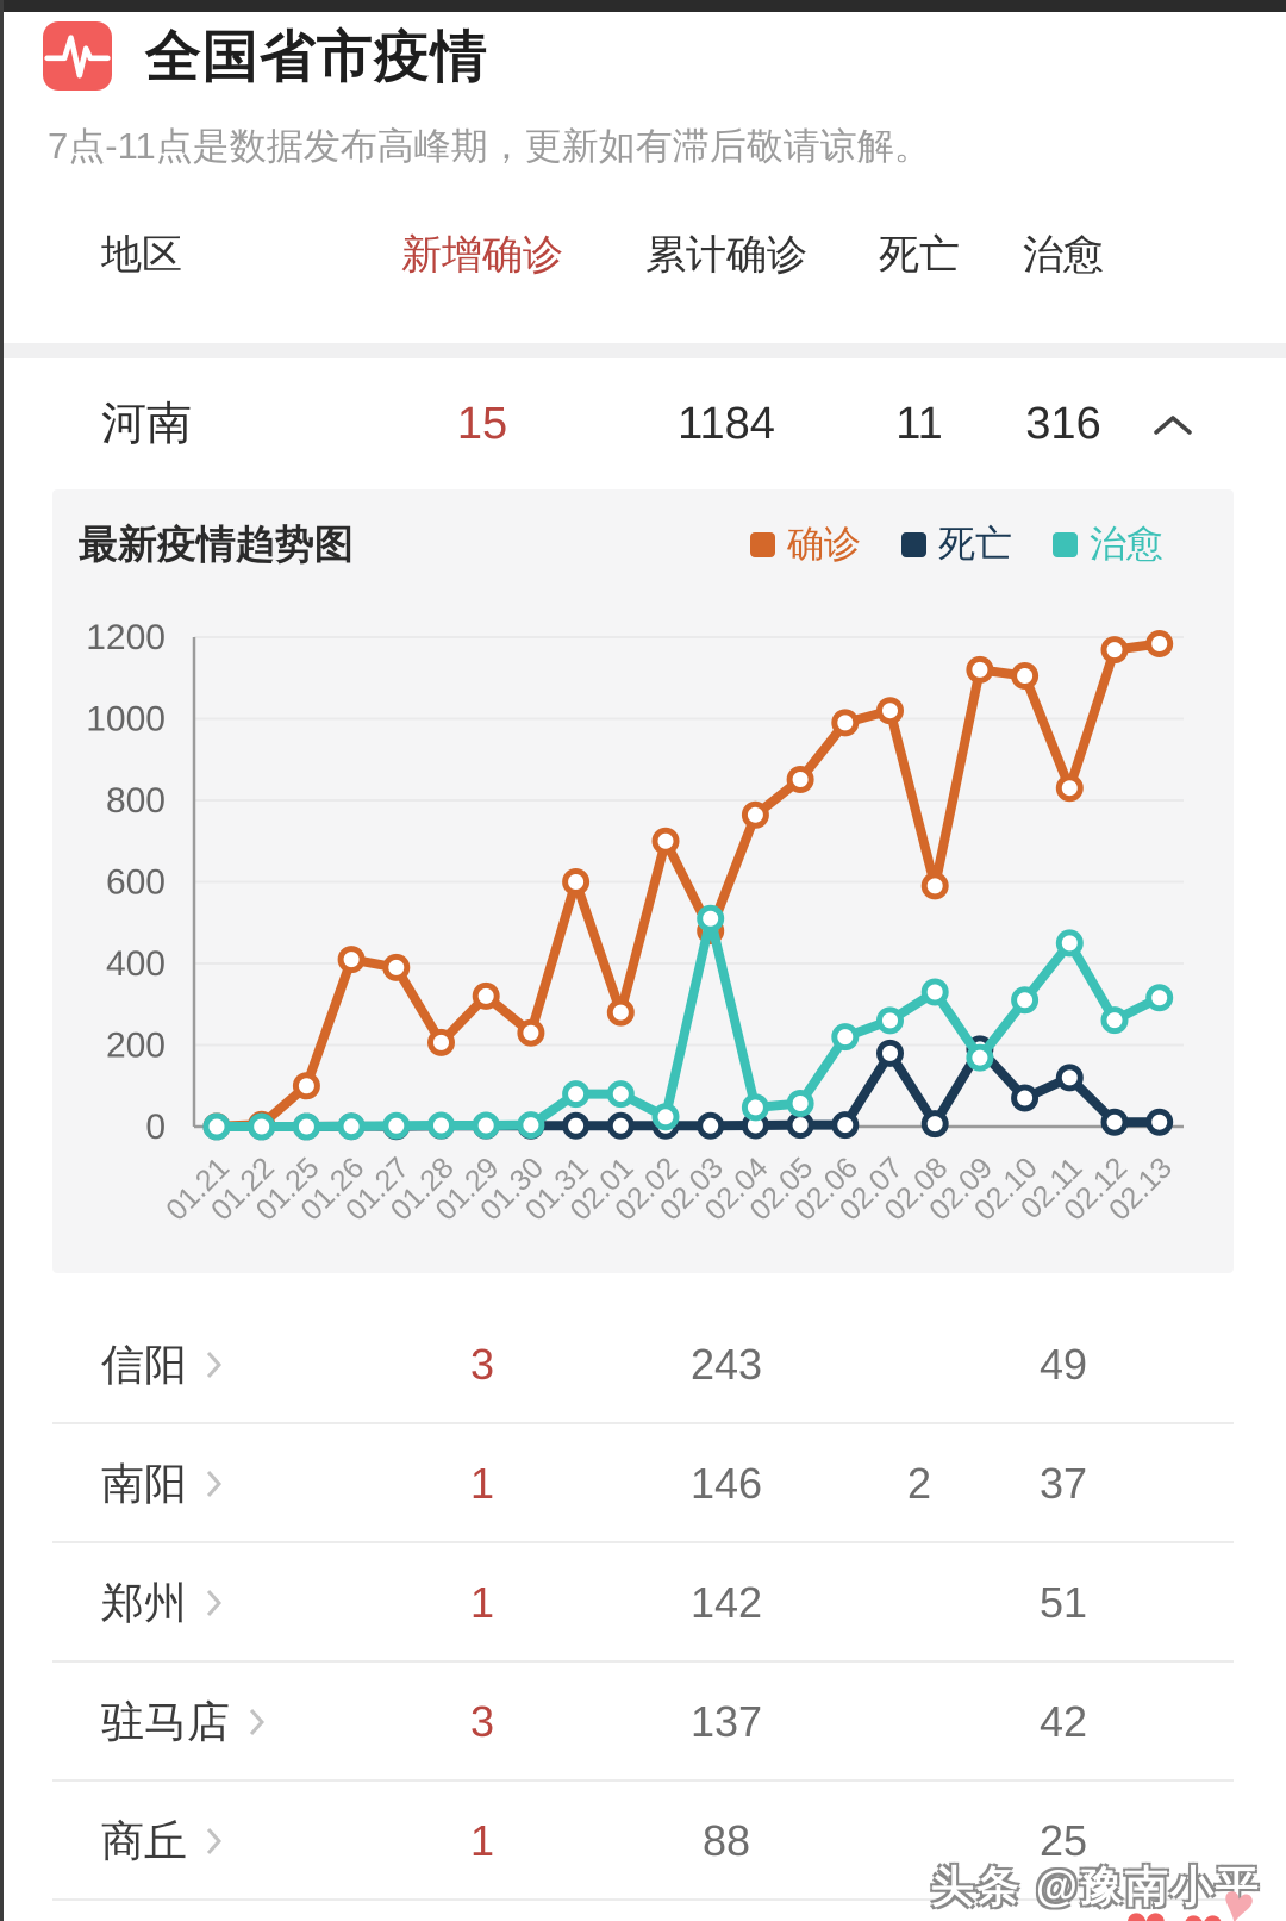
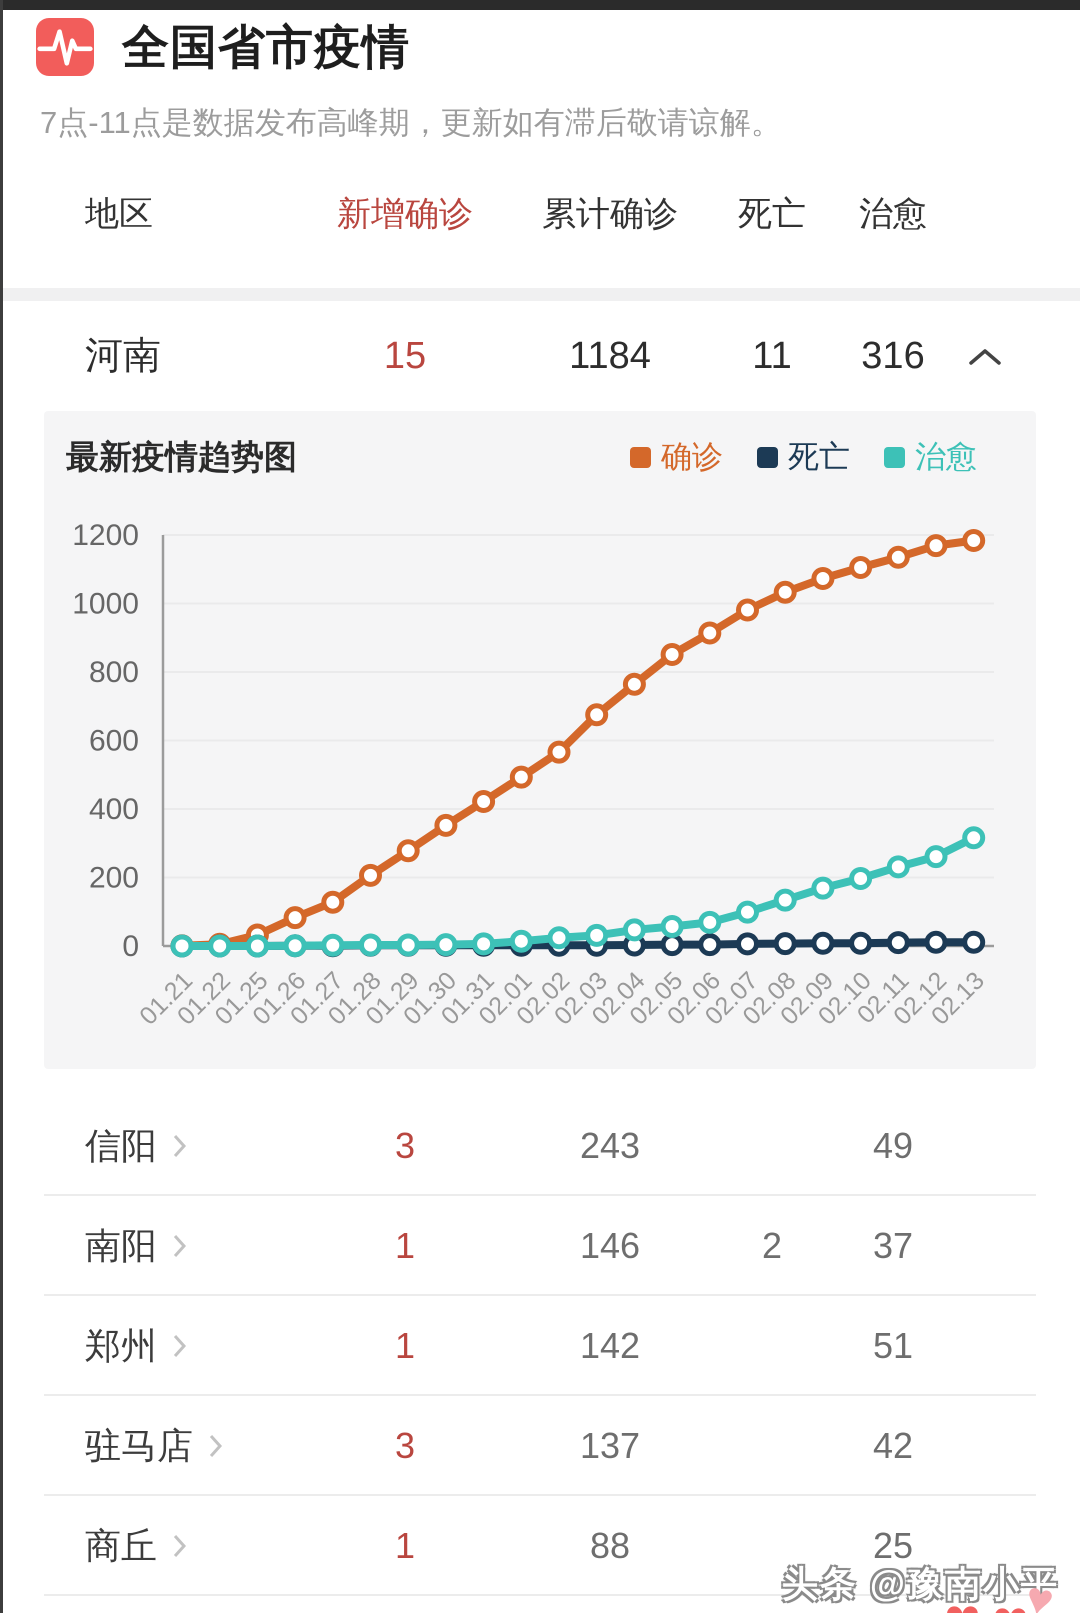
确诊/01.25: 100 -> 30
确诊/01.26: 410 -> 80
确诊/01.27: 390 -> 130
确诊/01.29: 320 -> 280
确诊/01.30: 230 -> 350
确诊/01.31: 600 -> 420
治愈/01.31: 80 -> 10
确诊/02.01: 280 -> 490
治愈/02.01: 80 -> 10
确诊/02.02: 700 -> 570
确诊/02.03: 480 -> 680
治愈/02.03: 510 -> 30
确诊/02.06: 990 -> 910
治愈/02.06: 220 -> 70
确诊/02.07: 1020 -> 980
死亡/02.07: 180 -> 10
治愈/02.07: 260 -> 100
确诊/02.08: 590 -> 1030
治愈/02.08: 330 -> 130
确诊/02.09: 1120 -> 1070
死亡/02.09: 190 -> 10
死亡/02.10: 70 -> 10
治愈/02.10: 310 -> 200
确诊/02.11: 830 -> 1140
死亡/02.11: 120 -> 10
治愈/02.11: 450 -> 230
